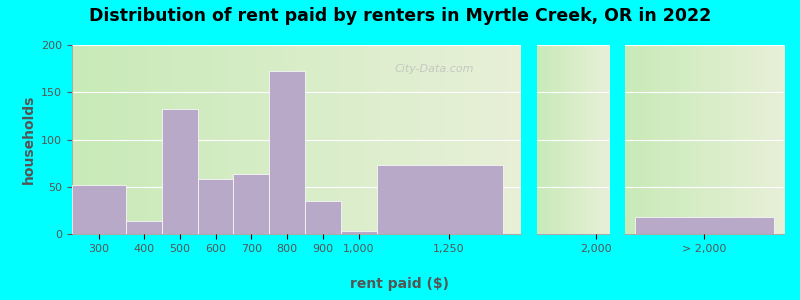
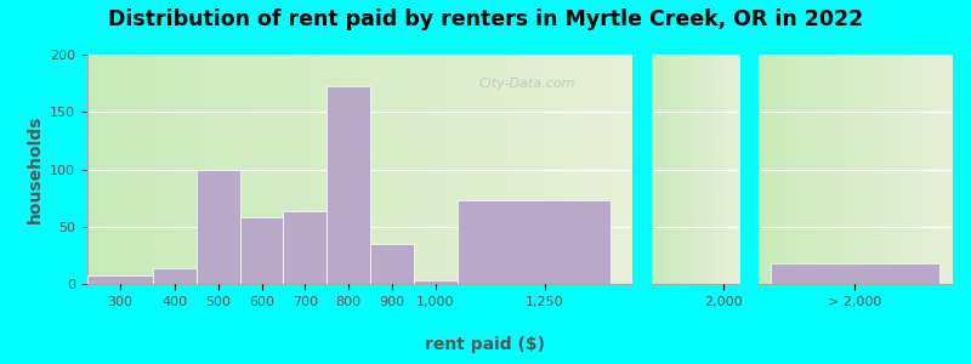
300: 52 -> 7
500: 132 -> 99
